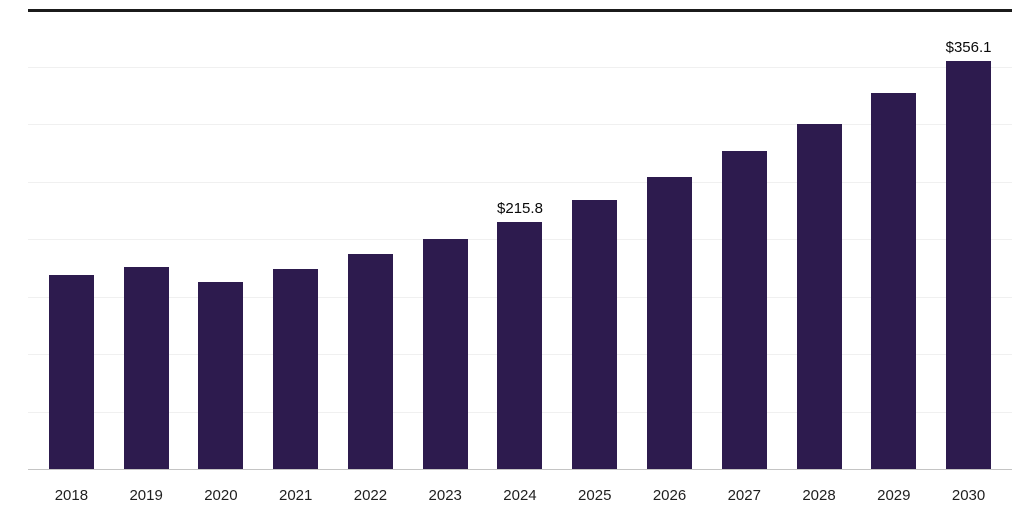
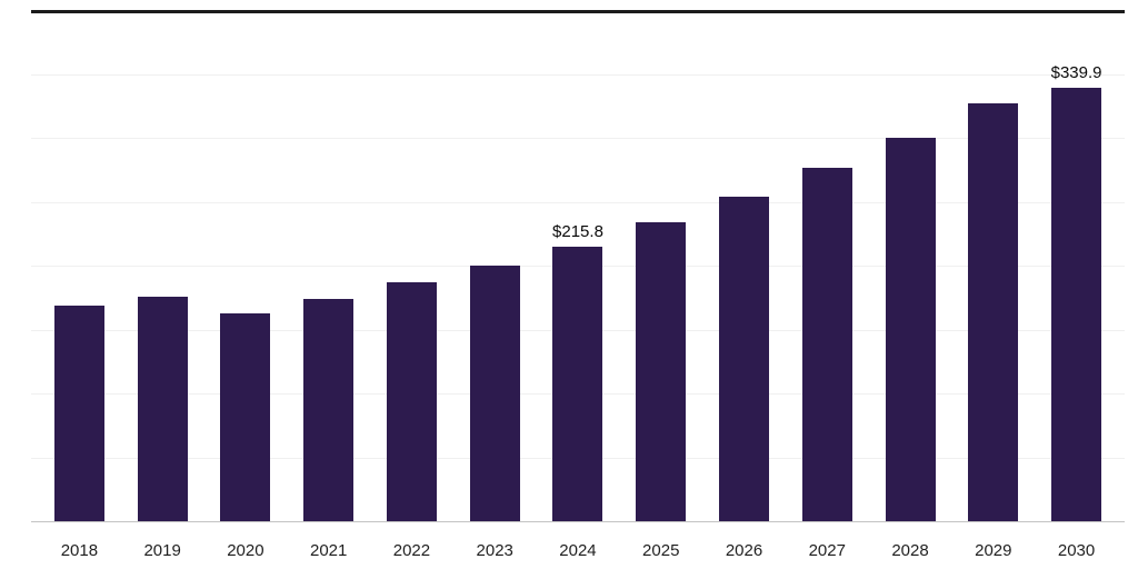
2030: $356.1 -> $339.9
